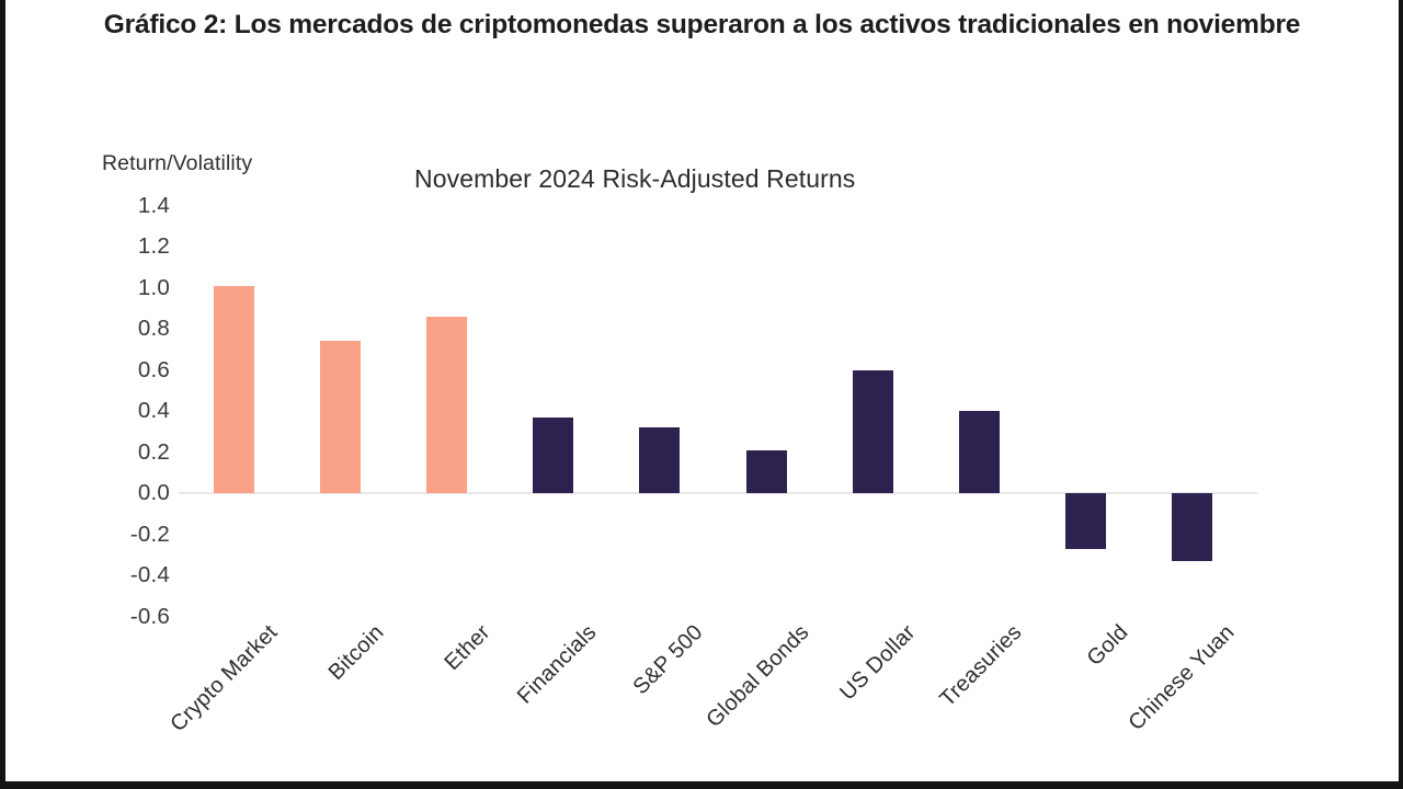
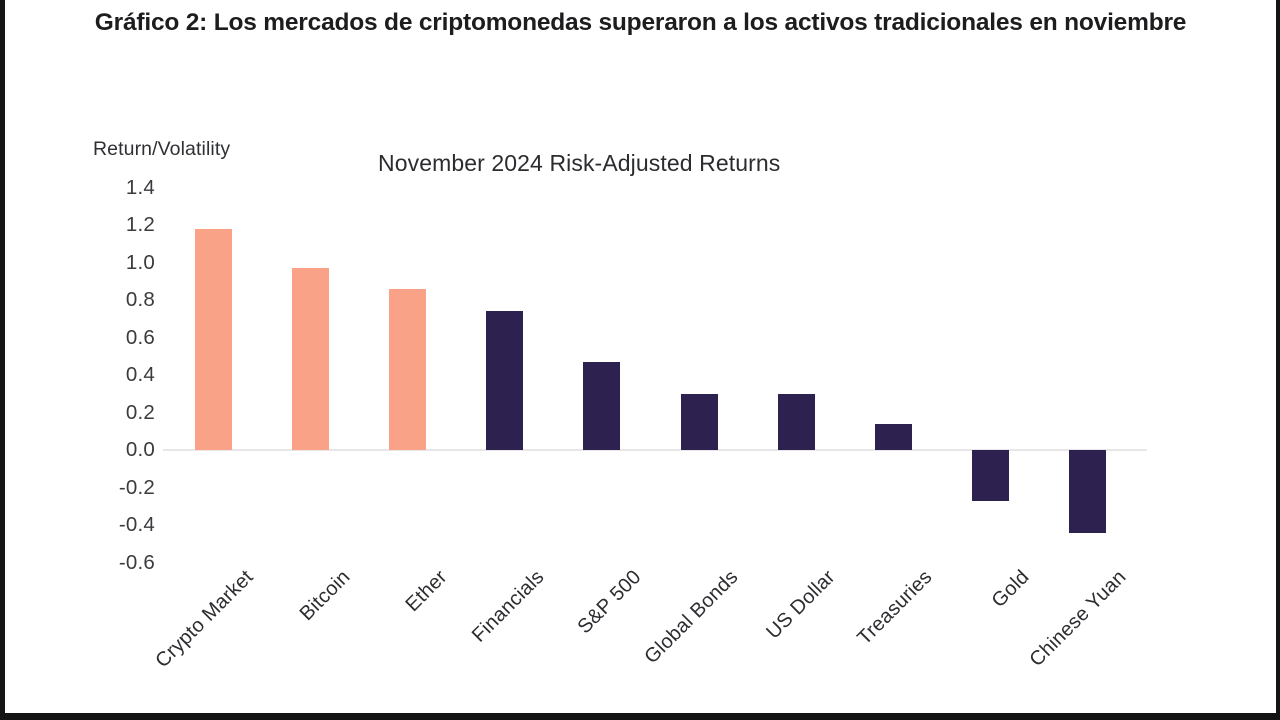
Crypto Market: 1.01 -> 1.18
Bitcoin: 0.74 -> 0.97
Financials: 0.37 -> 0.74
S&P 500: 0.32 -> 0.47
Global Bonds: 0.21 -> 0.30
US Dollar: 0.60 -> 0.30
Treasuries: 0.40 -> 0.14
Chinese Yuan: -0.33 -> -0.44
